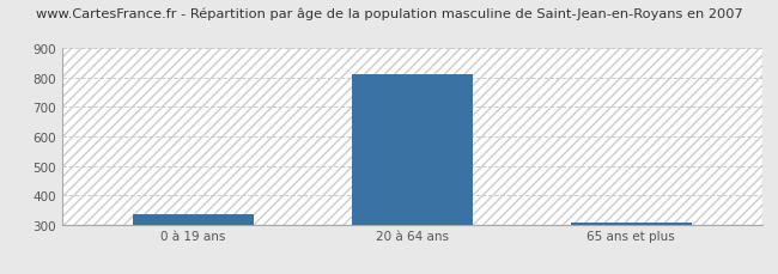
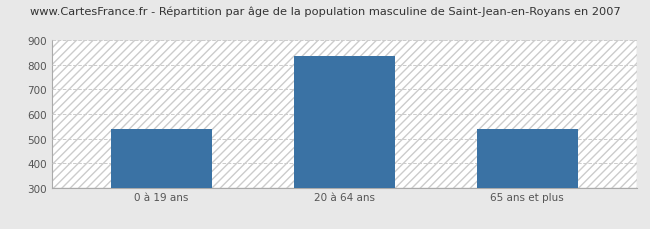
0 à 19 ans: 335 -> 540
20 à 64 ans: 810 -> 835
65 ans et plus: 305 -> 540
